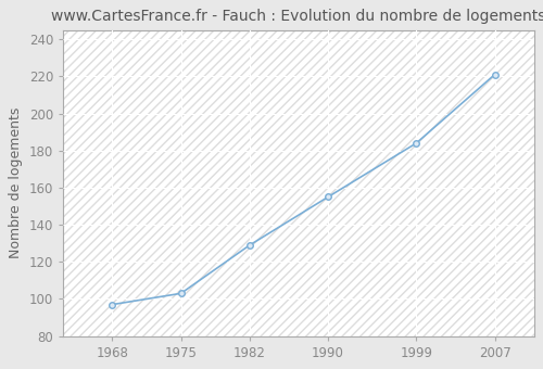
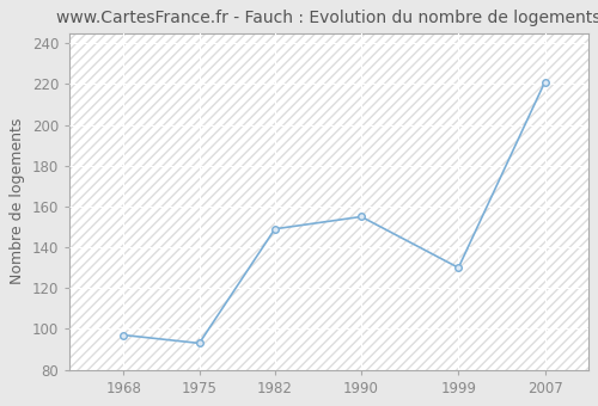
1975: 103 -> 93
1982: 129 -> 149
1999: 184 -> 130
